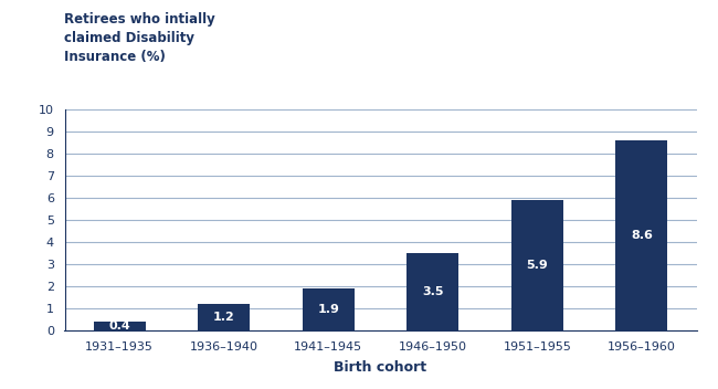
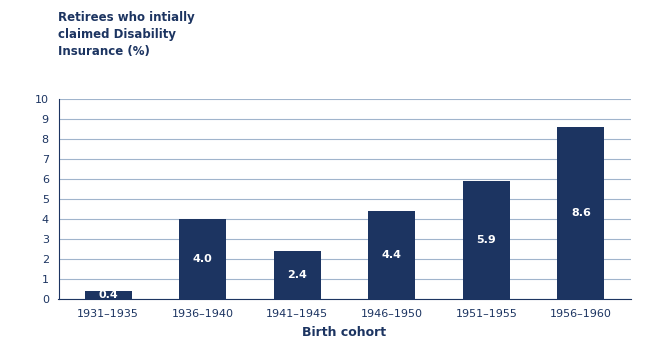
1936–1940: 1.2 -> 4.0
1941–1945: 1.9 -> 2.4
1946–1950: 3.5 -> 4.4
